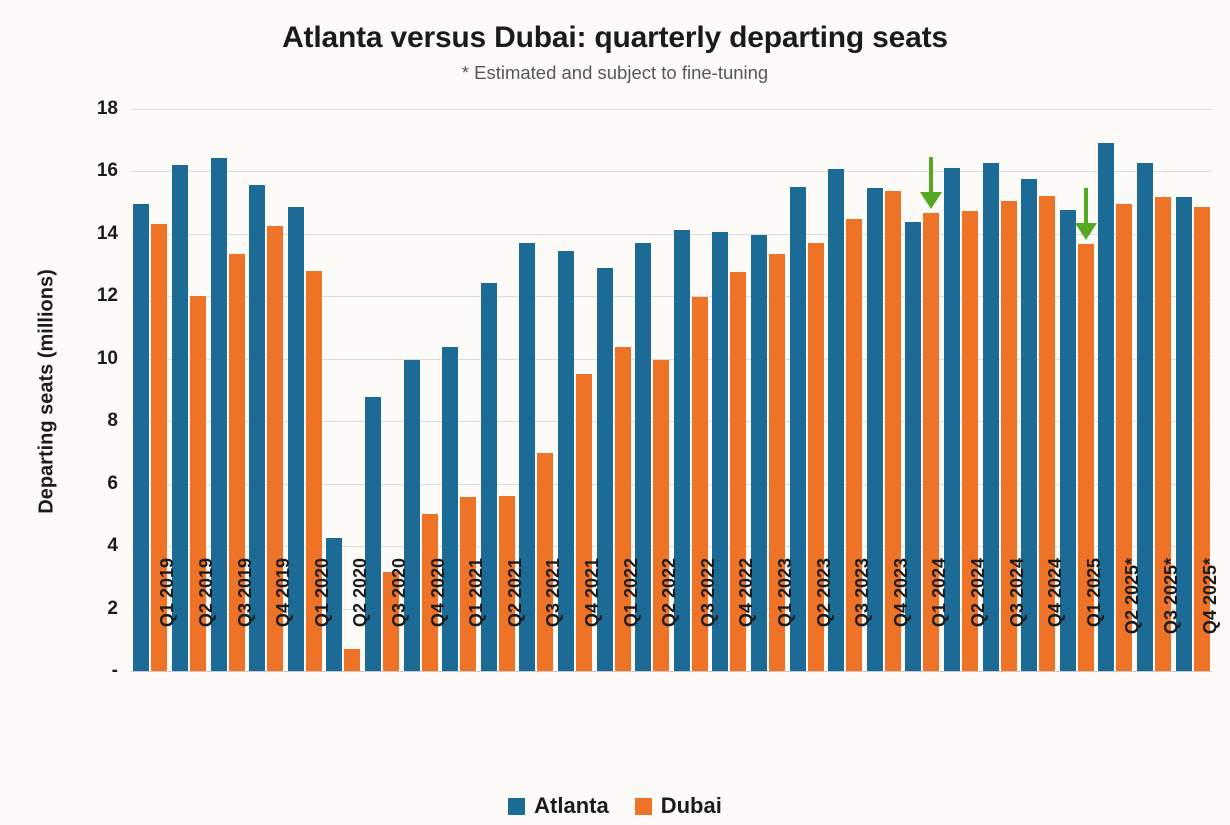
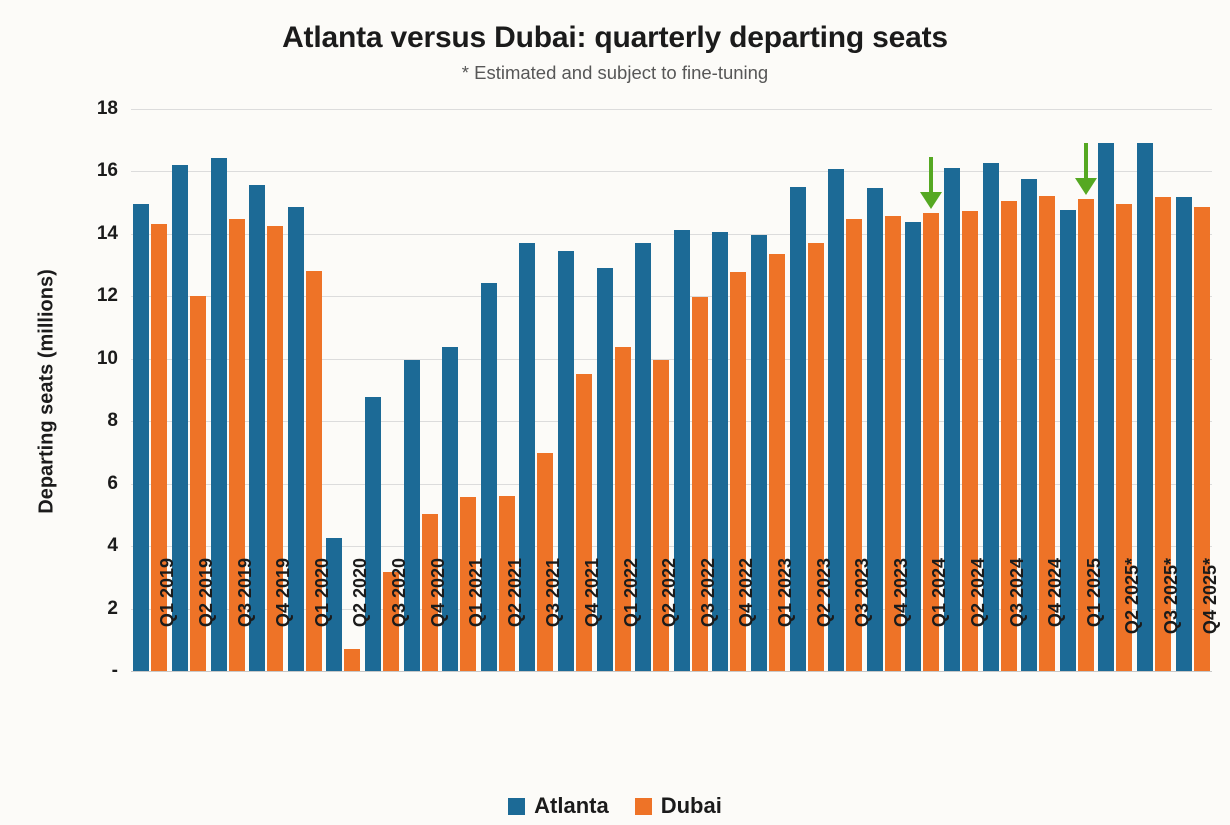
Dubai/Q3 2019: 13.4 -> 14.5
Dubai/Q4 2023: 15.4 -> 14.6
Dubai/Q1 2025: 13.7 -> 15.2
Atlanta/Q3 2025*: 16.3 -> 16.9
